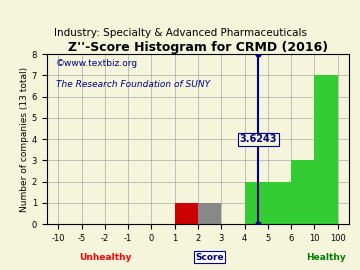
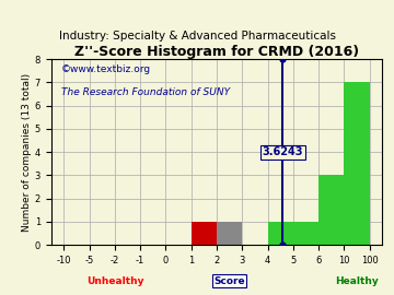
5: 2 -> 1
